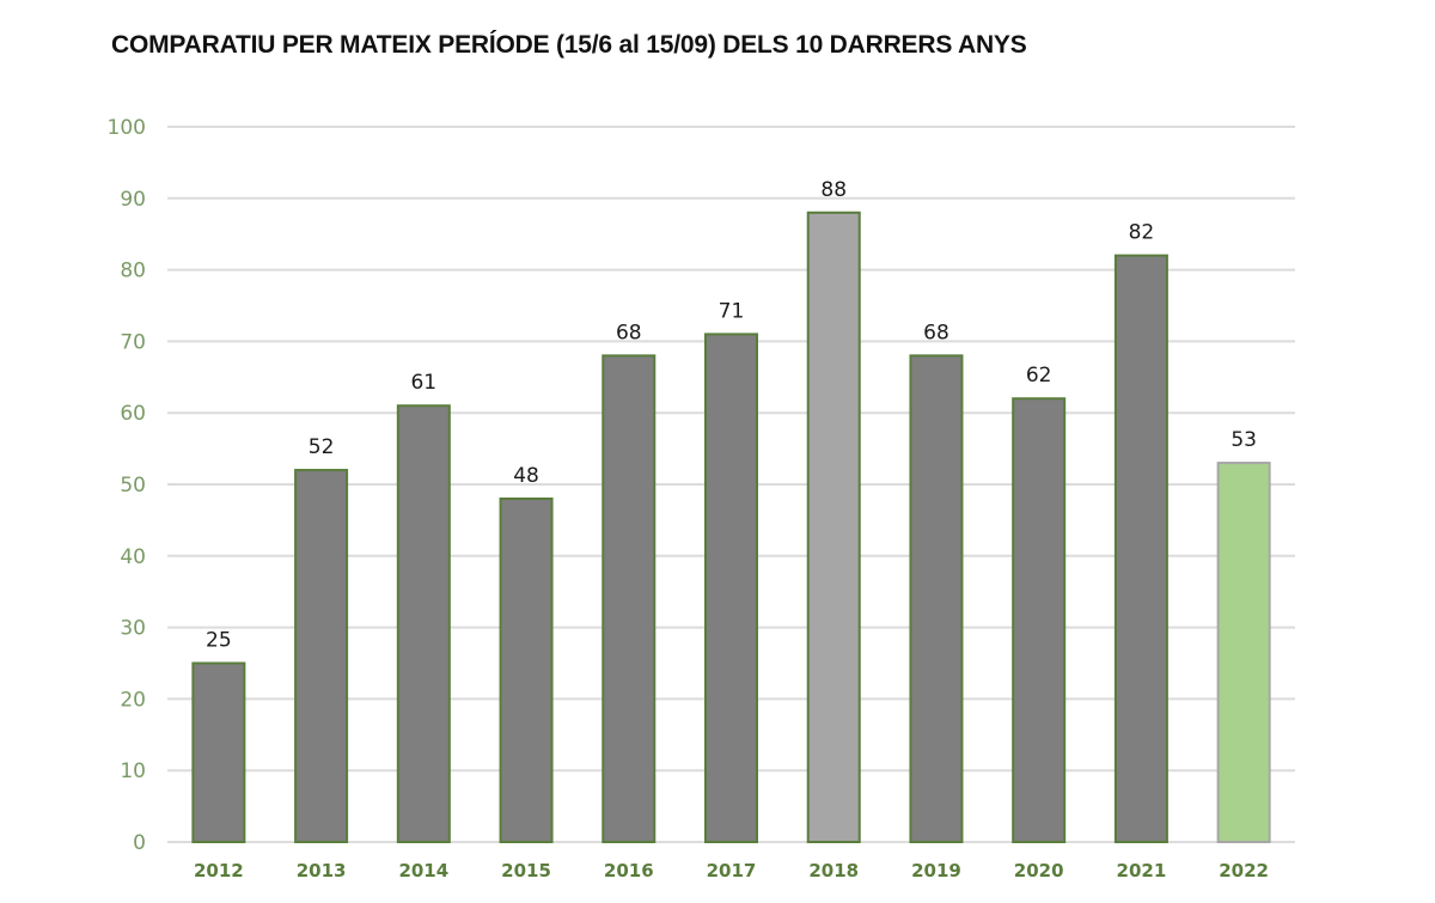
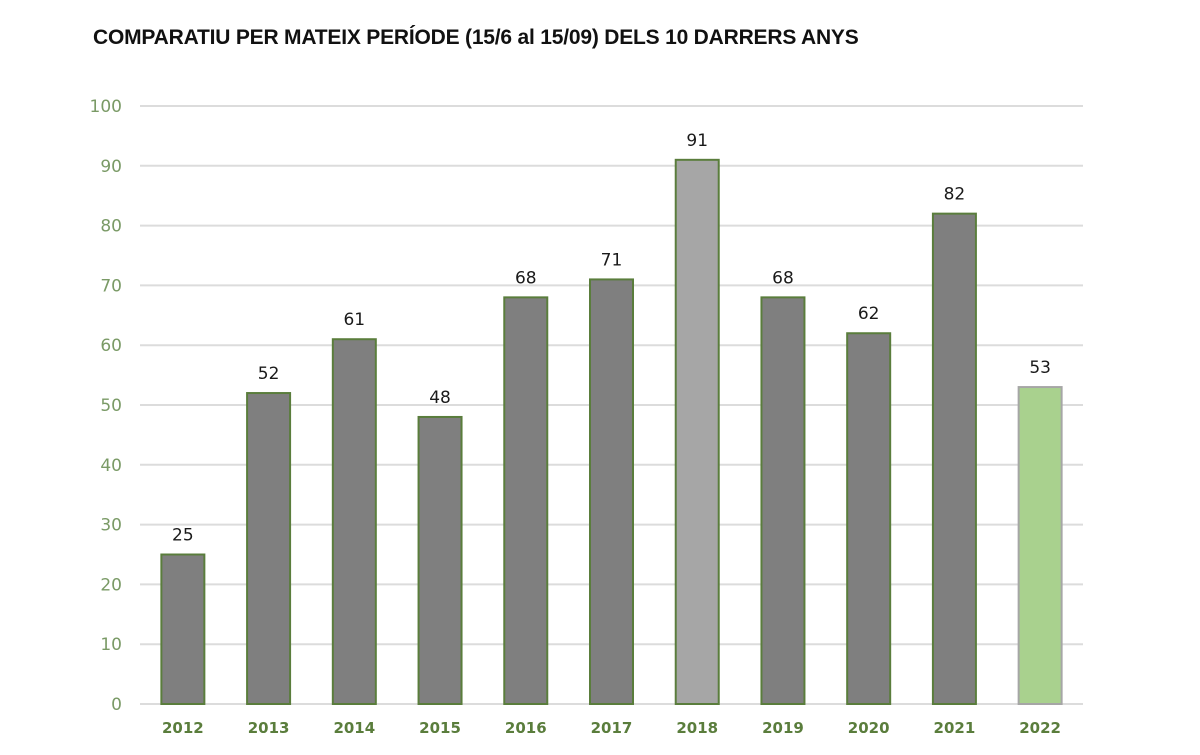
2018: 88 -> 91
